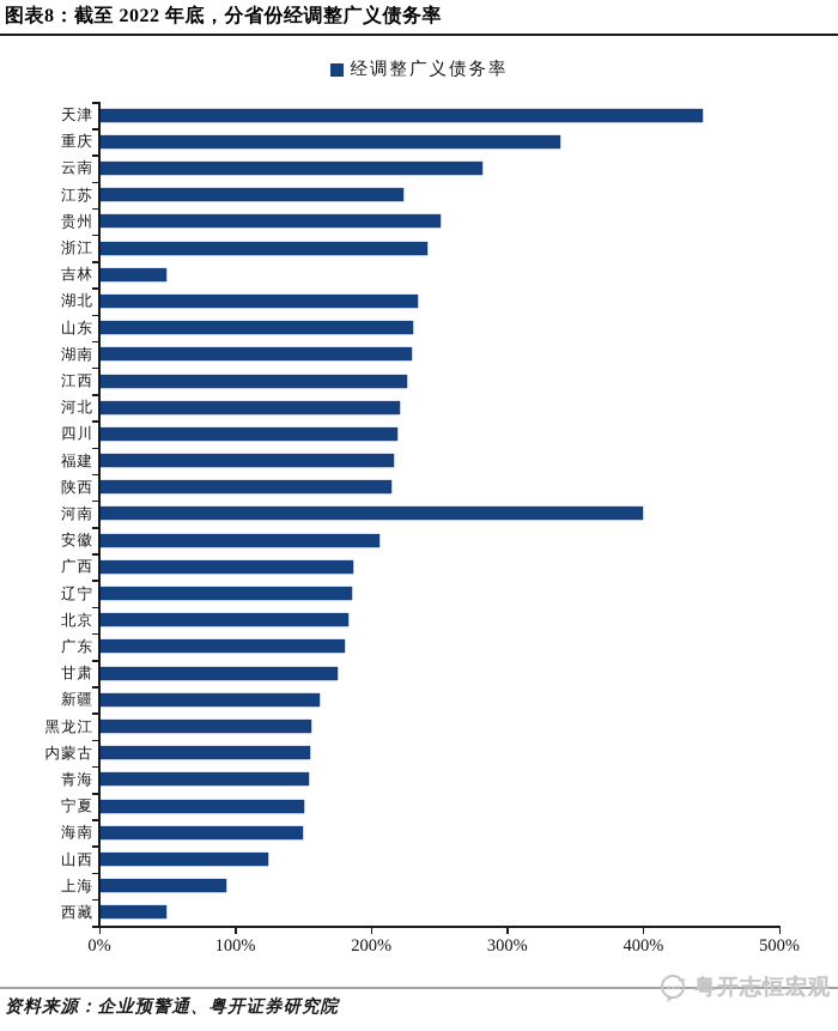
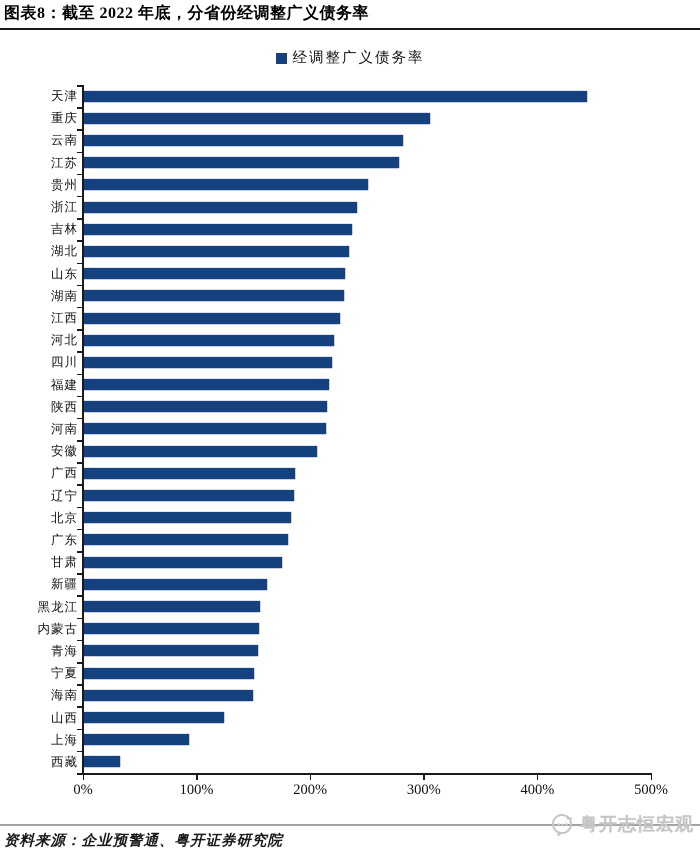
重庆: 338% -> 305%
江苏: 223% -> 277%
吉林: 48% -> 236%
河南: 399% -> 213%
西藏: 48% -> 32%
